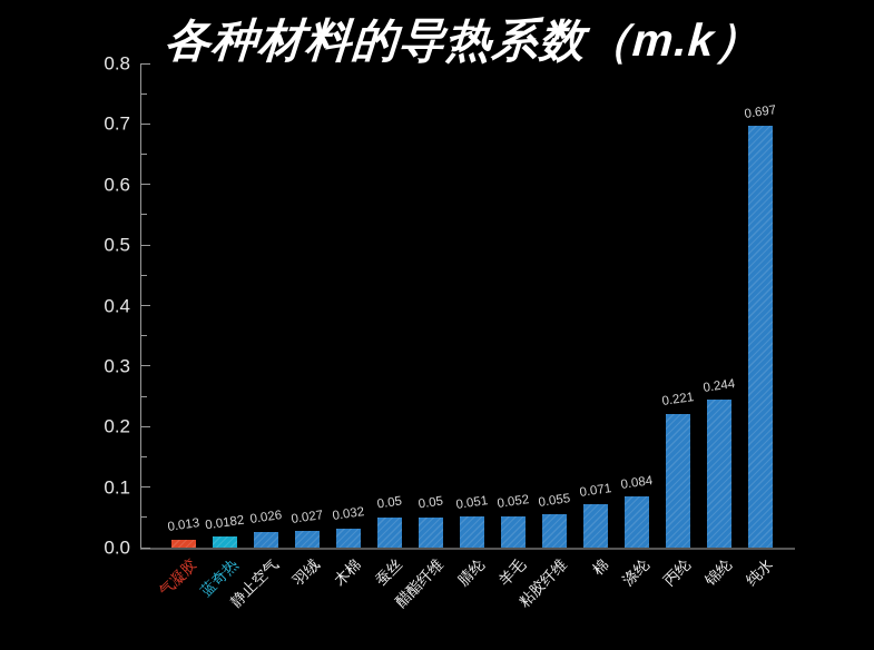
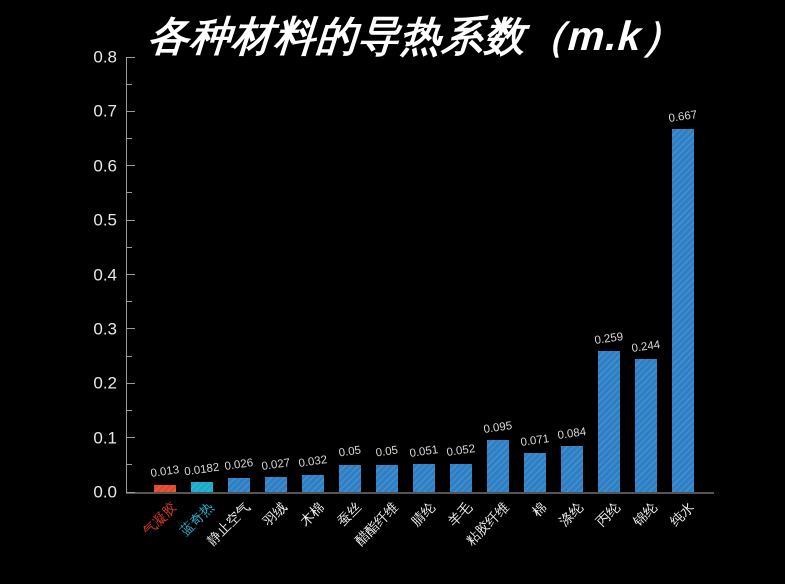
粘胶纤维: 0.055 -> 0.095
丙纶: 0.221 -> 0.259
纯水: 0.697 -> 0.667
